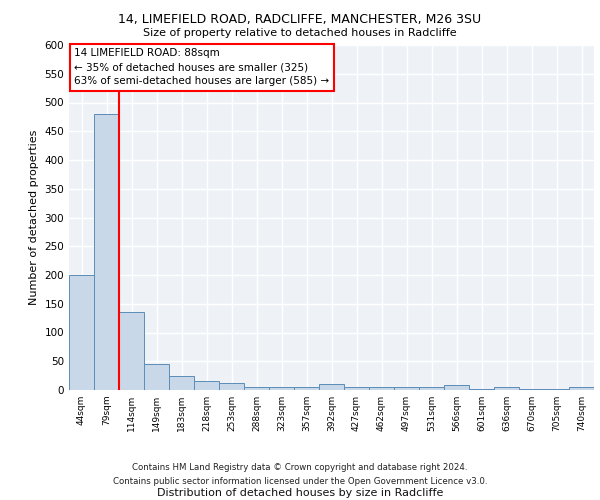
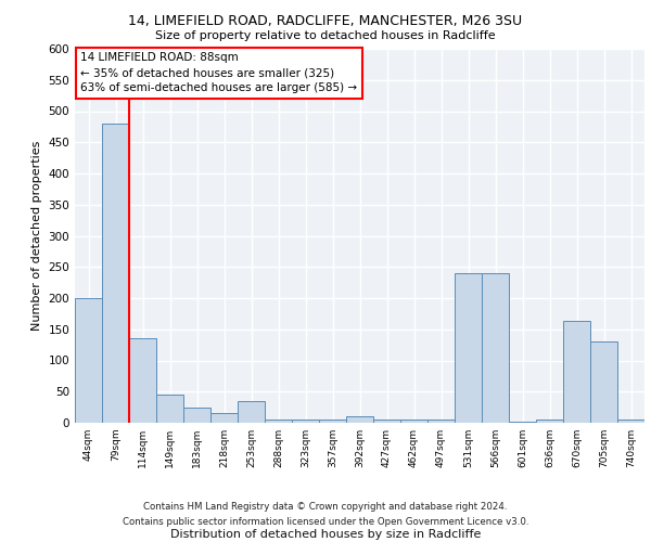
253sqm: 12 -> 34
531sqm: 5 -> 240
566sqm: 8 -> 240
670sqm: 2 -> 164
705sqm: 2 -> 130
